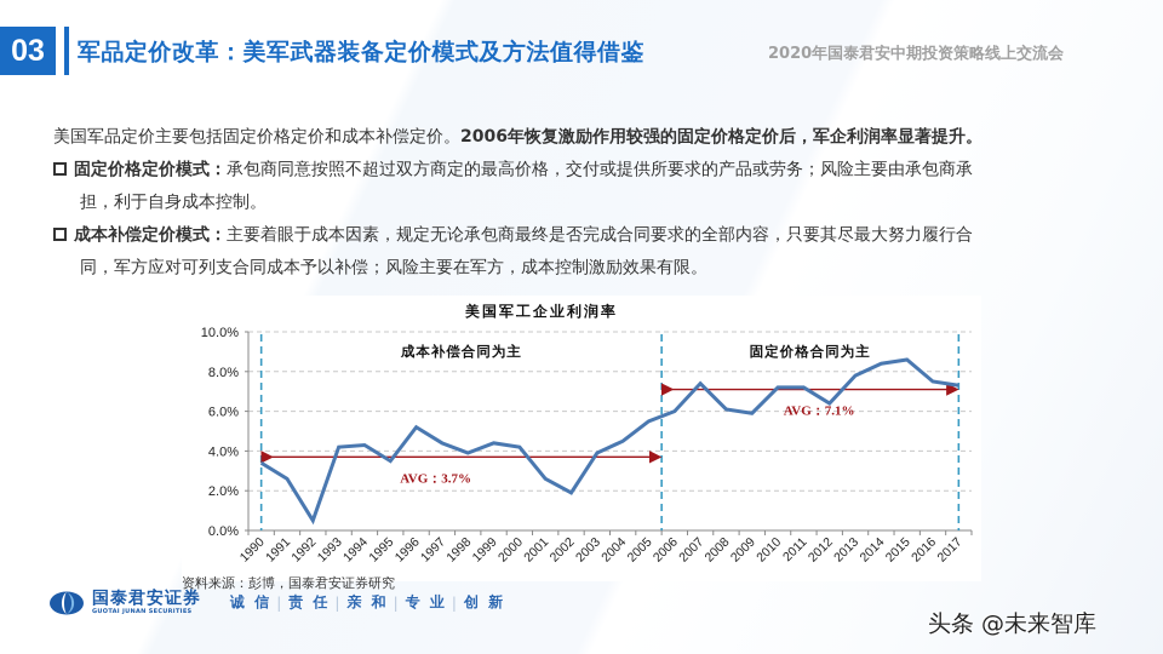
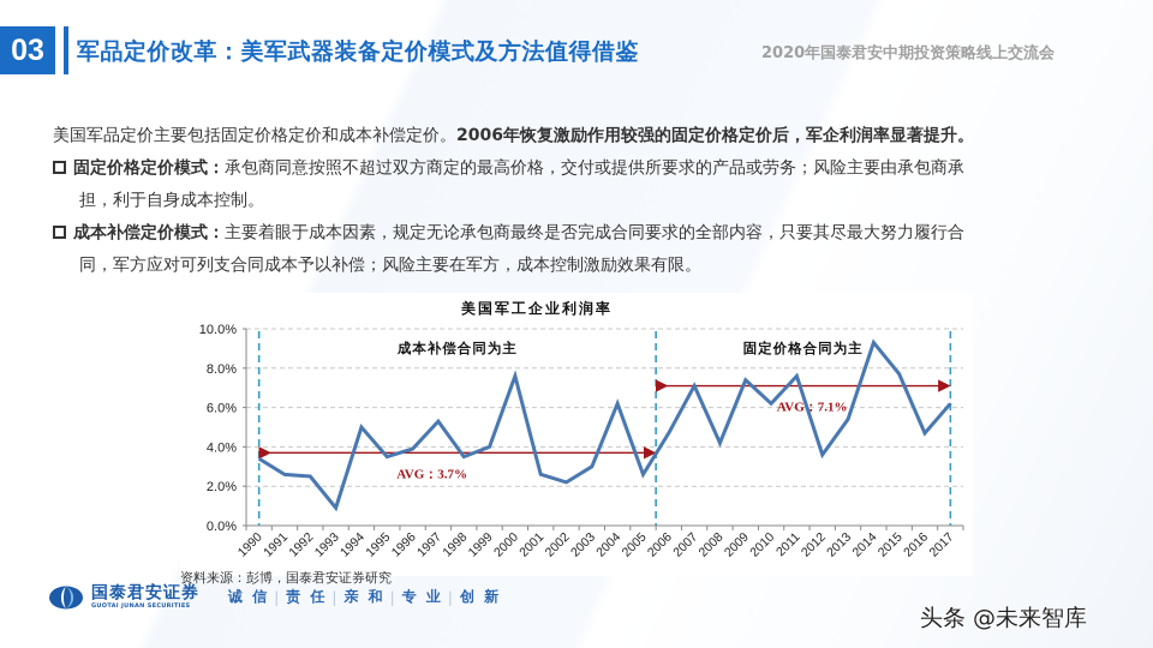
1992: 0.5% -> 2.5%
1993: 4.2% -> 0.9%
1994: 4.3% -> 5.0%
1996: 5.2% -> 3.9%
1997: 4.4% -> 5.3%
1998: 3.9% -> 3.5%
1999: 4.4% -> 4.0%
2000: 4.2% -> 7.6%
2002: 1.9% -> 2.2%
2003: 3.9% -> 3.0%
2004: 4.5% -> 6.2%
2005: 5.5% -> 2.6%
2006: 6.0% -> 4.7%
2007: 7.4% -> 7.1%
2008: 6.1% -> 4.2%
2009: 5.9% -> 7.4%
2010: 7.2% -> 6.2%
2011: 7.2% -> 7.6%
2012: 6.4% -> 3.6%
2013: 7.8% -> 5.4%
2014: 8.4% -> 9.3%
2015: 8.6% -> 7.7%
2016: 7.5% -> 4.7%
2017: 7.3% -> 6.2%
